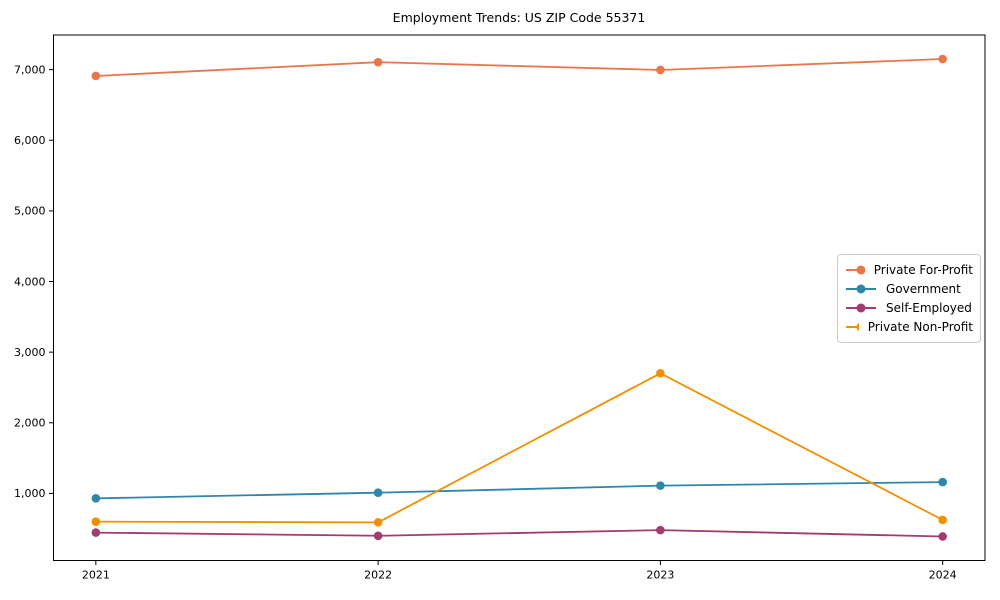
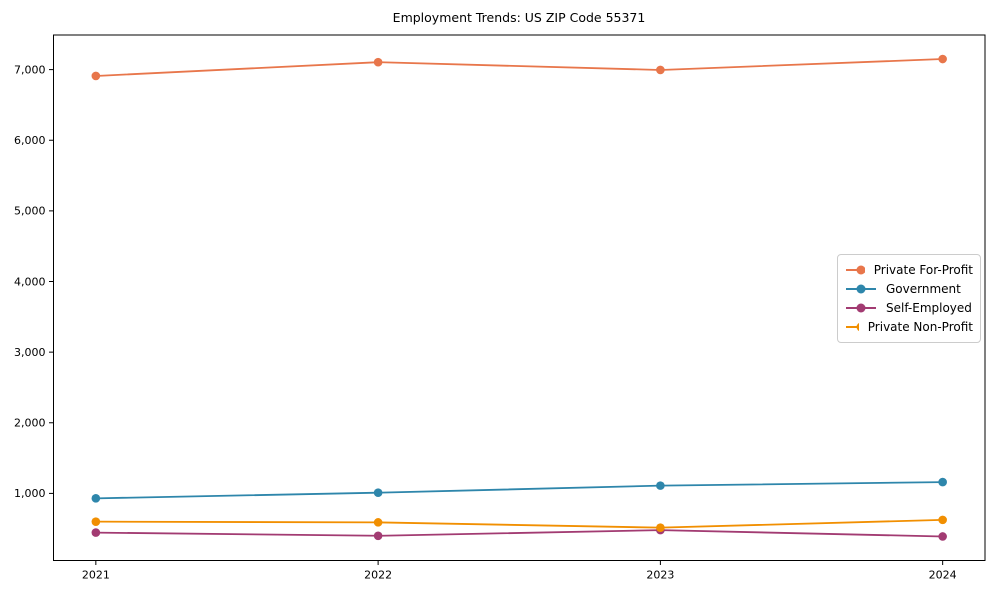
Private Non-Profit/2023: 2700 -> 500
